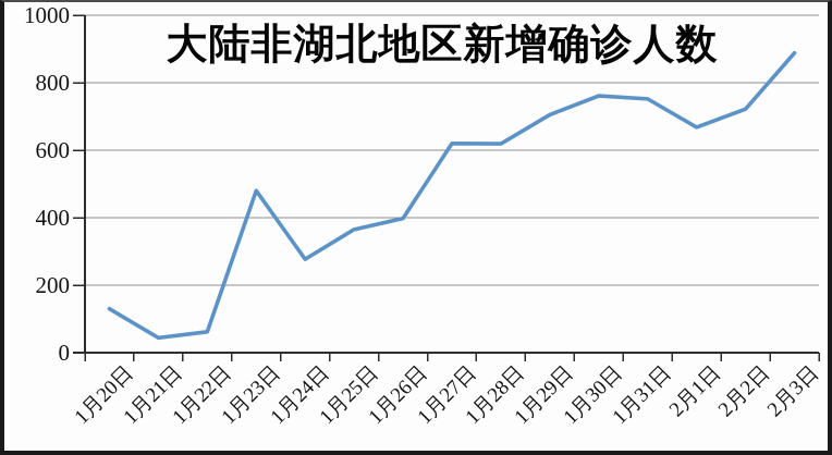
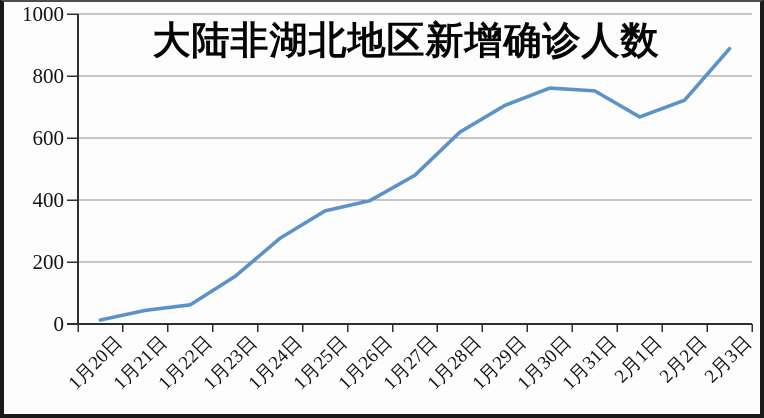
1月20日: 130 -> 10
1月23日: 480 -> 150
1月27日: 620 -> 480
